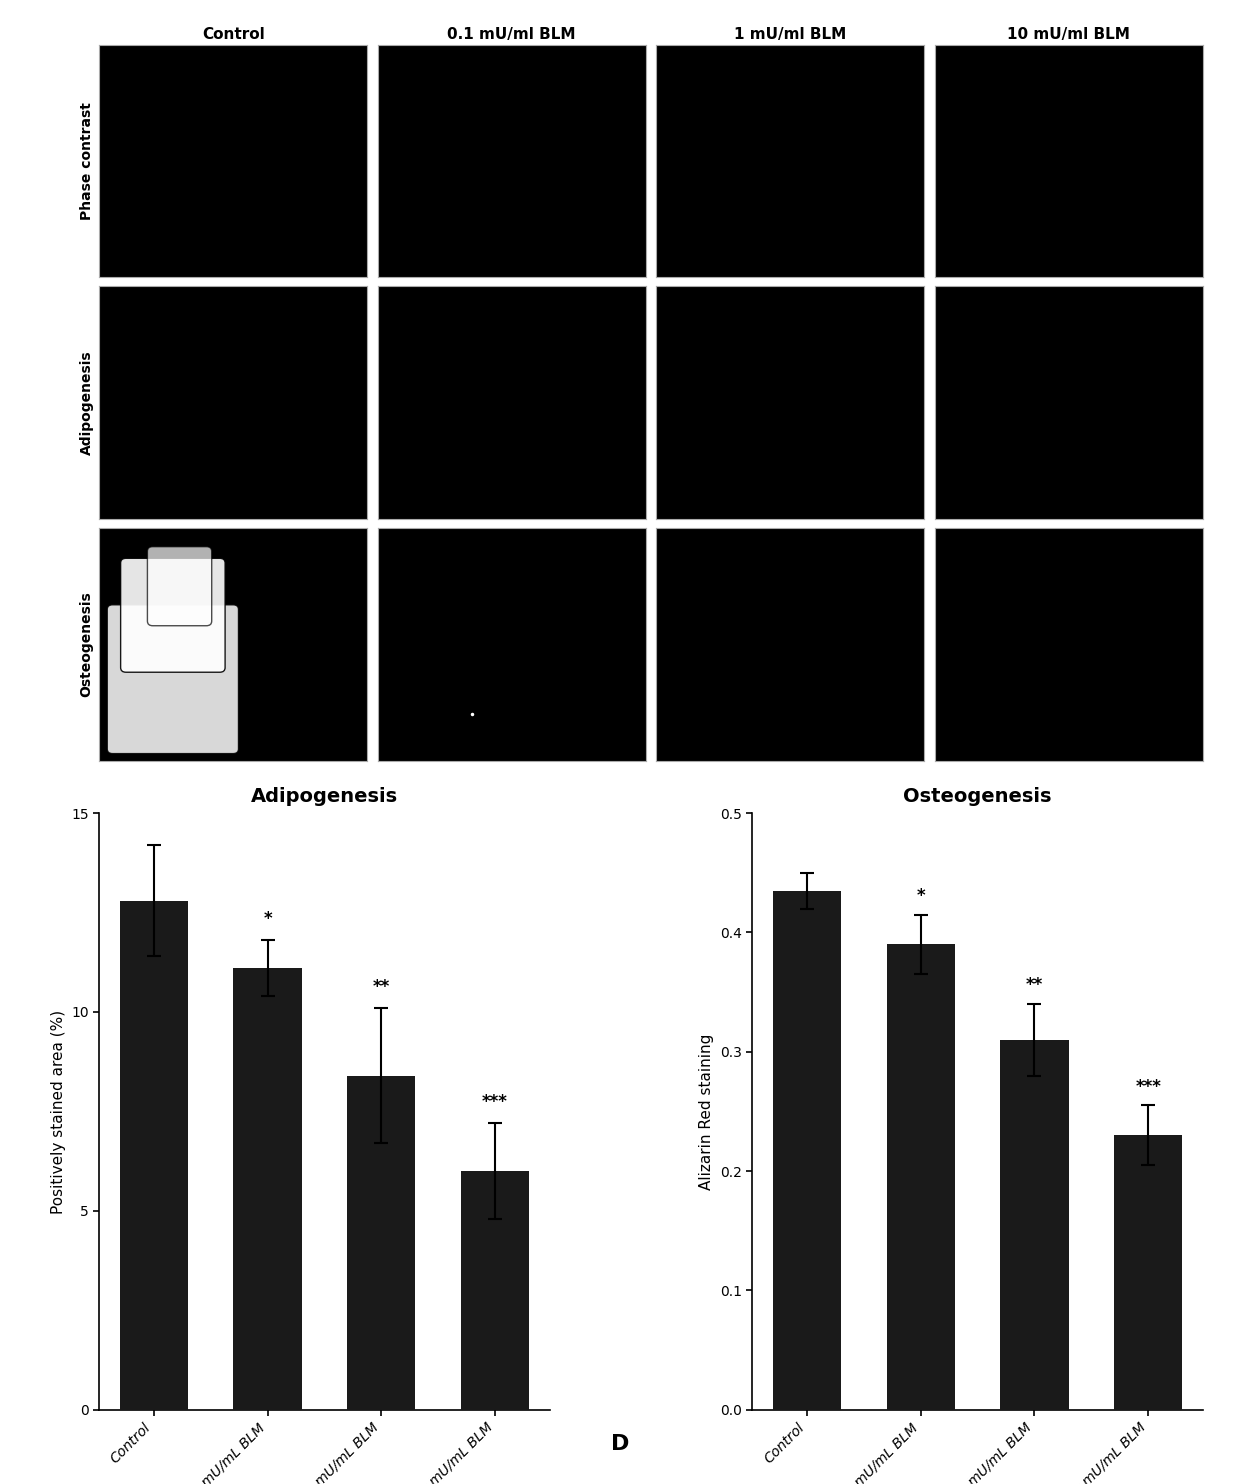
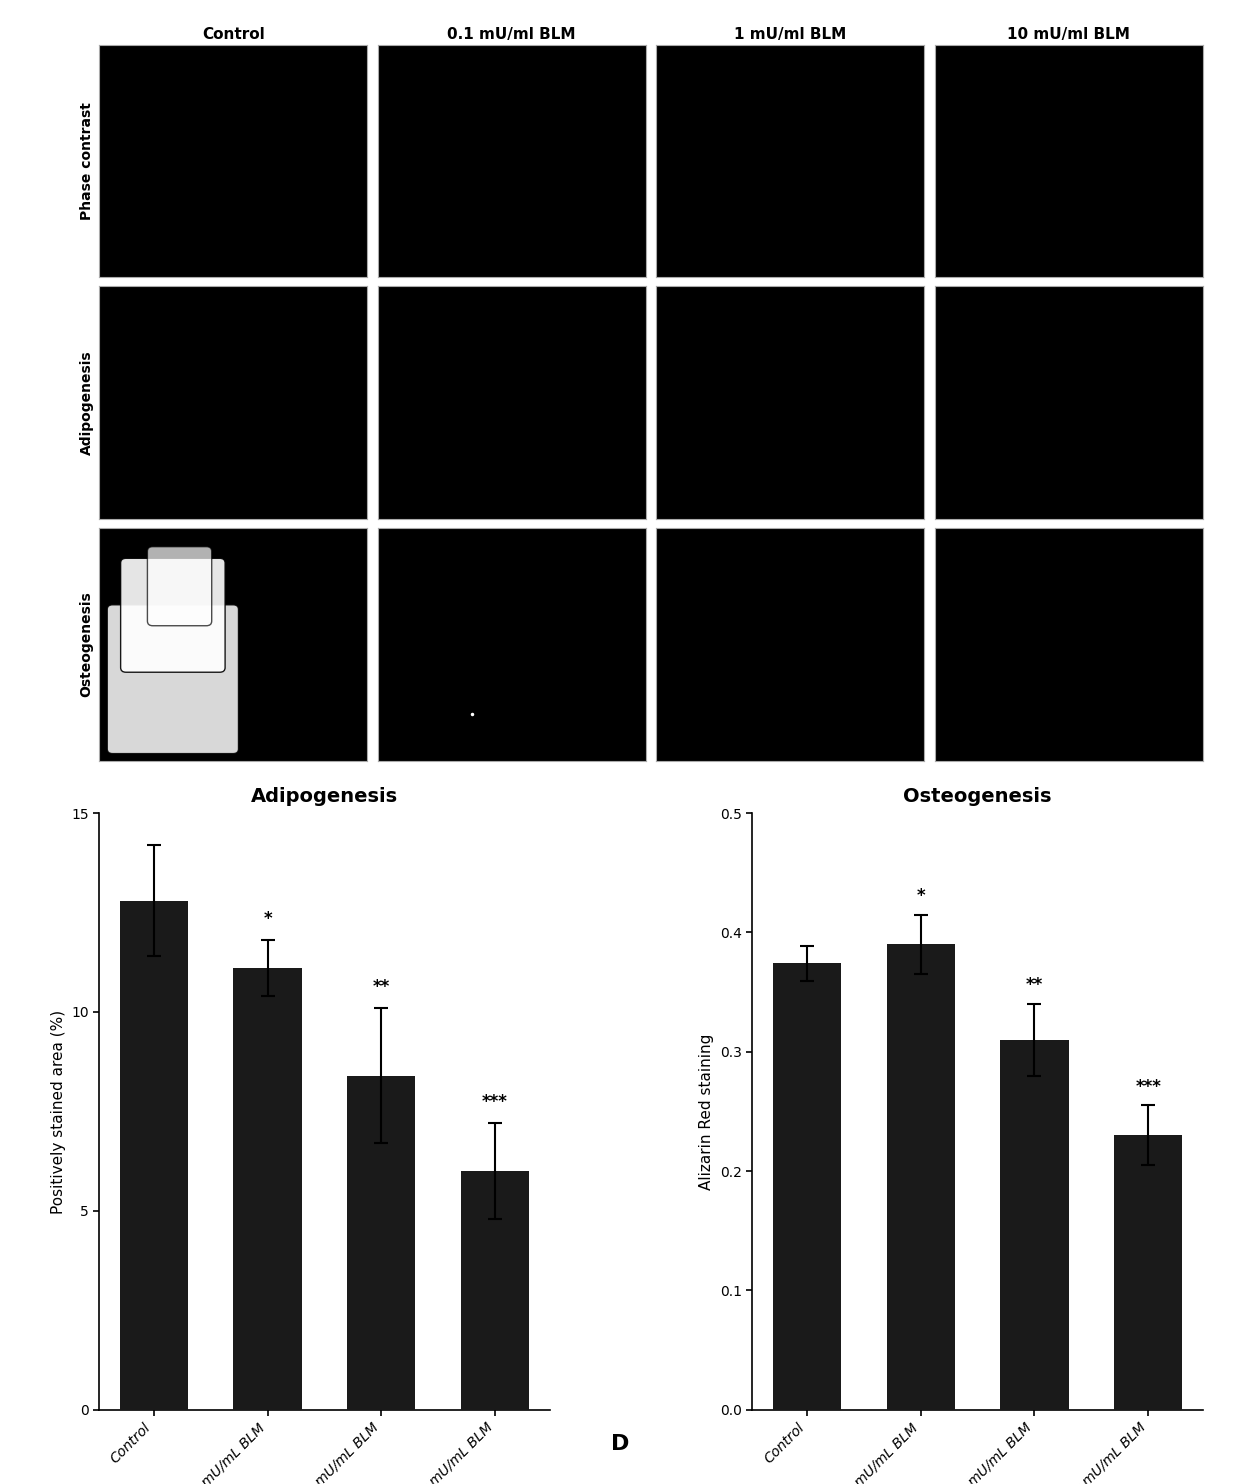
Osteogenesis/Control: 0.435 -> 0.374
